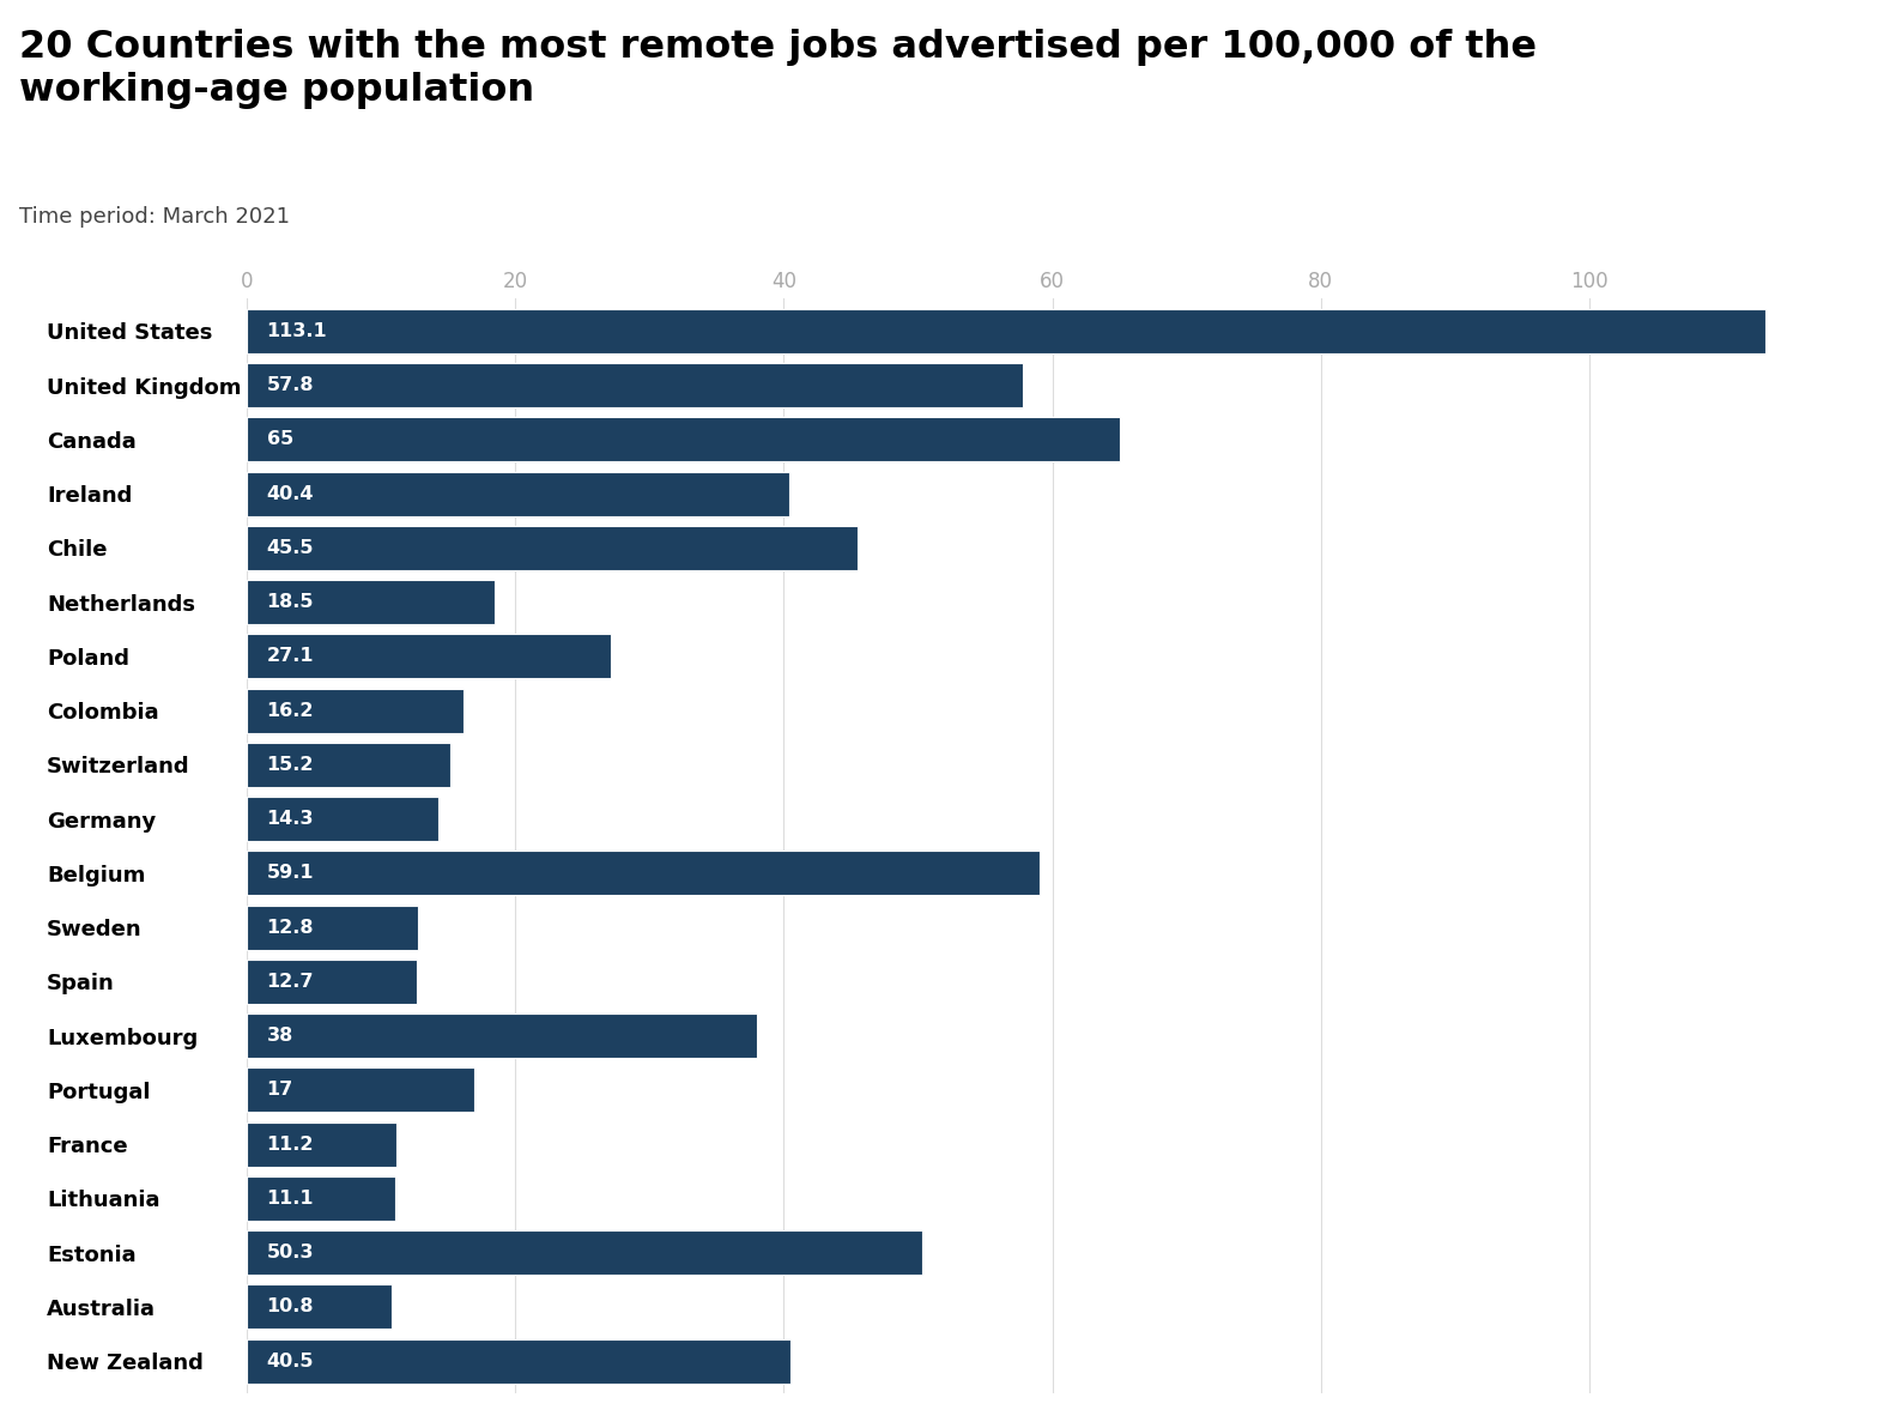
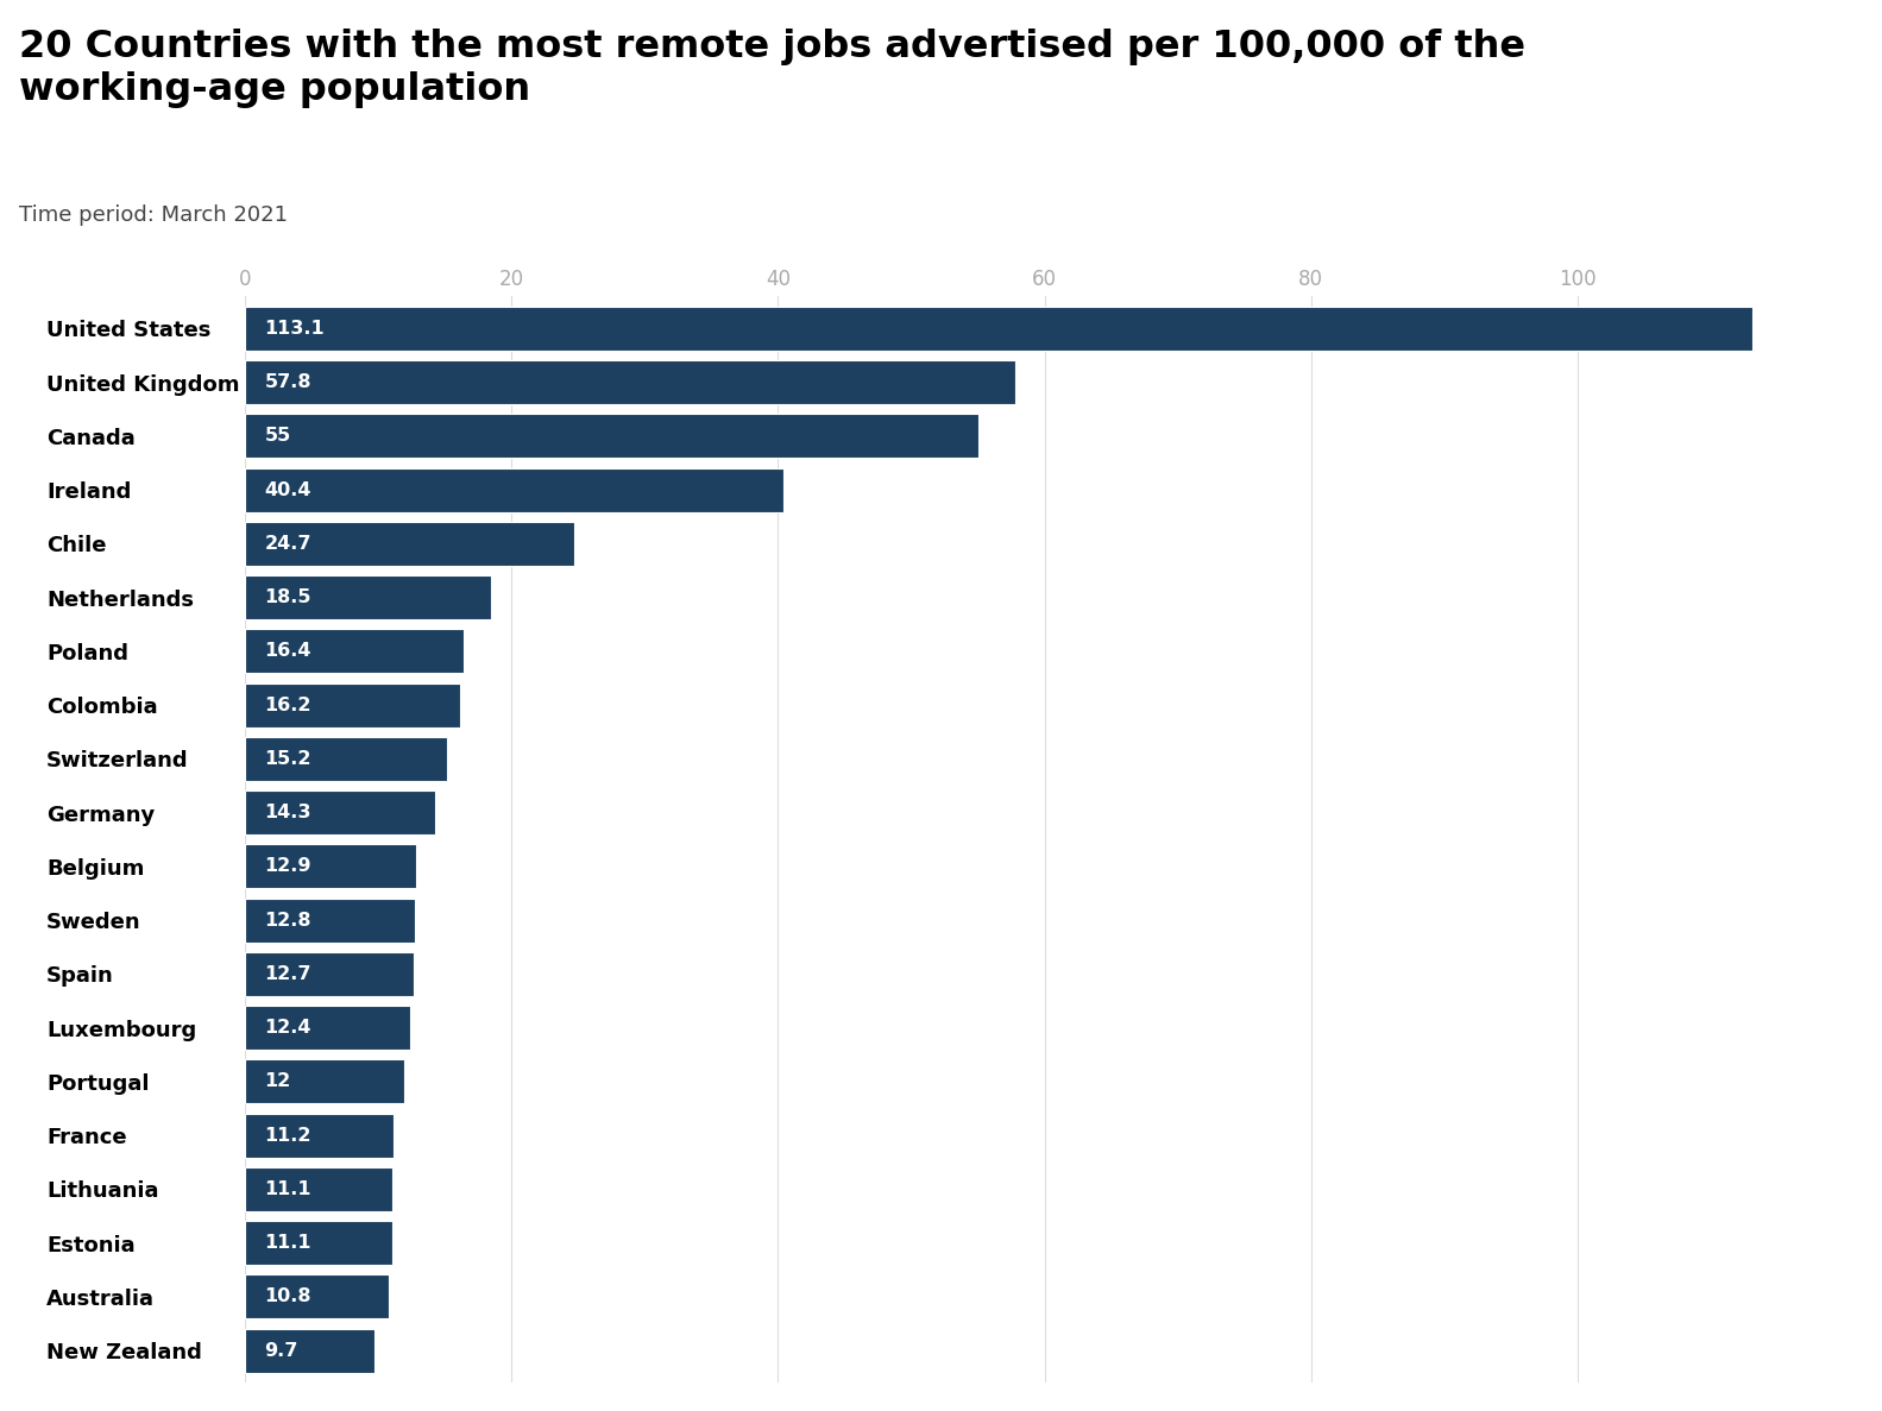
Canada: 65 -> 55
Chile: 45.5 -> 24.7
Poland: 27.1 -> 16.4
Belgium: 59.1 -> 12.9
Luxembourg: 38 -> 12.4
Portugal: 17 -> 12
Estonia: 50.3 -> 11.1
New Zealand: 40.5 -> 9.7
